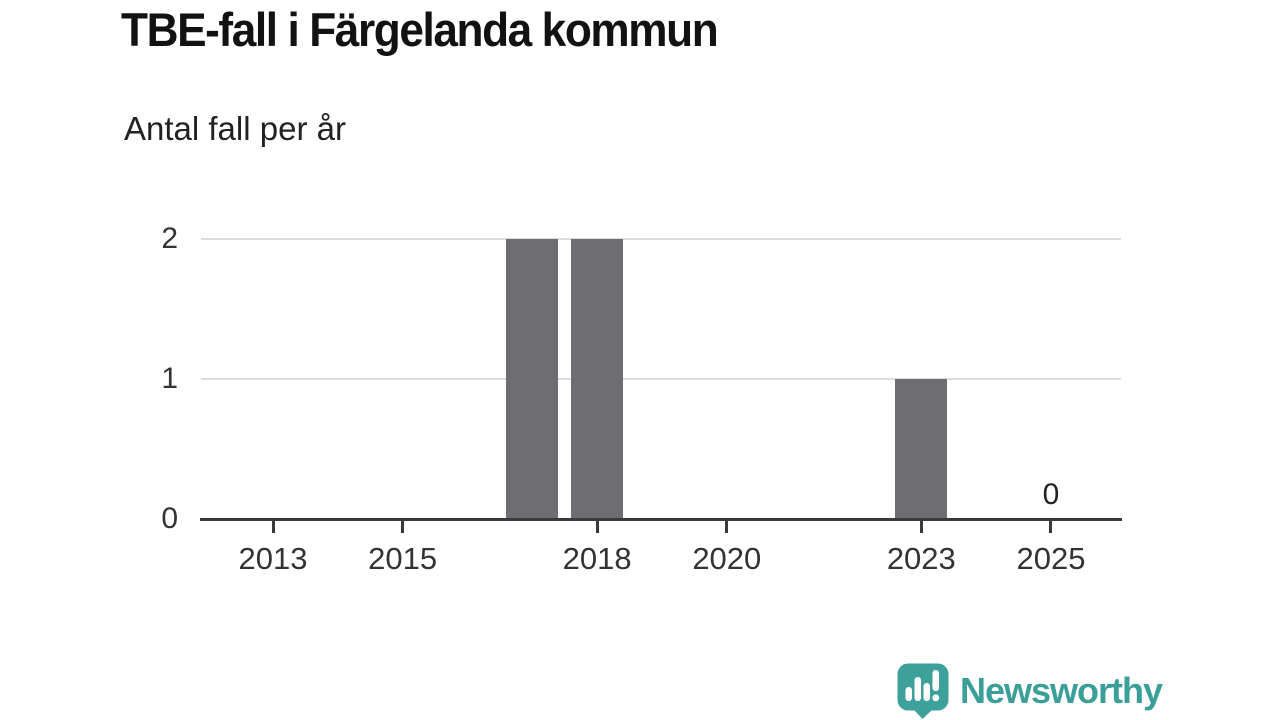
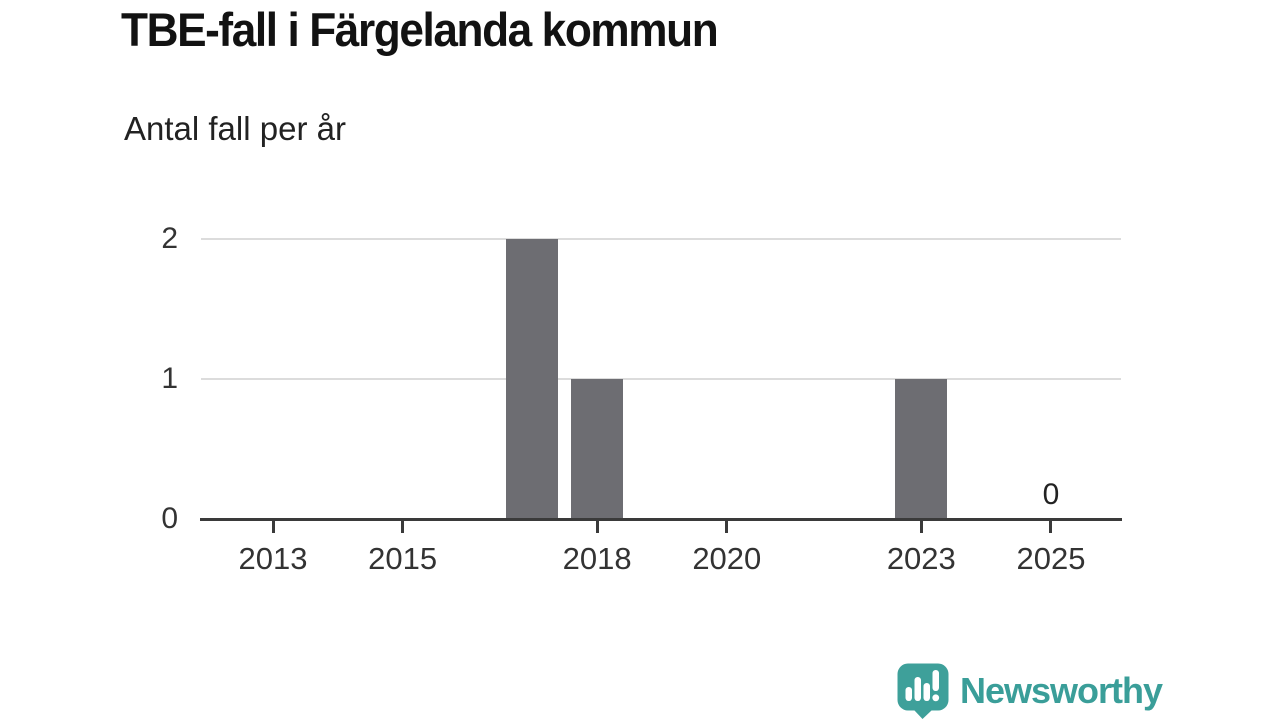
2018: 2 -> 1
